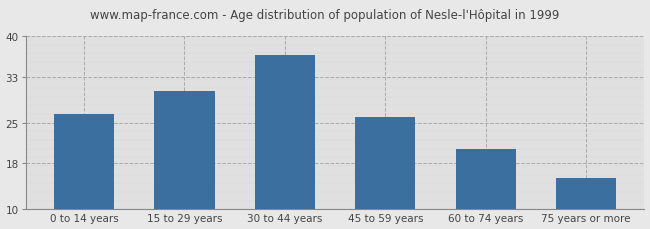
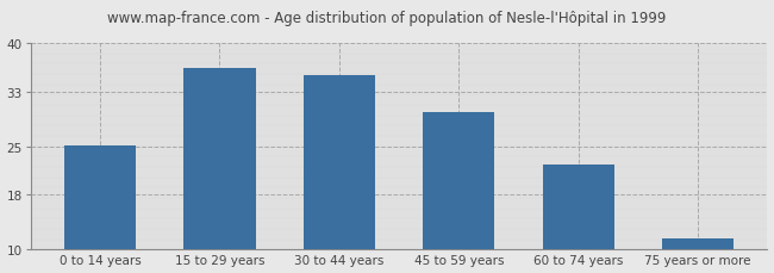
0 to 14 years: 26.5 -> 25.2
15 to 29 years: 30.5 -> 36.4
30 to 44 years: 36.8 -> 35.4
45 to 59 years: 26.0 -> 30.0
60 to 74 years: 20.5 -> 22.4
75 years or more: 15.5 -> 11.6
